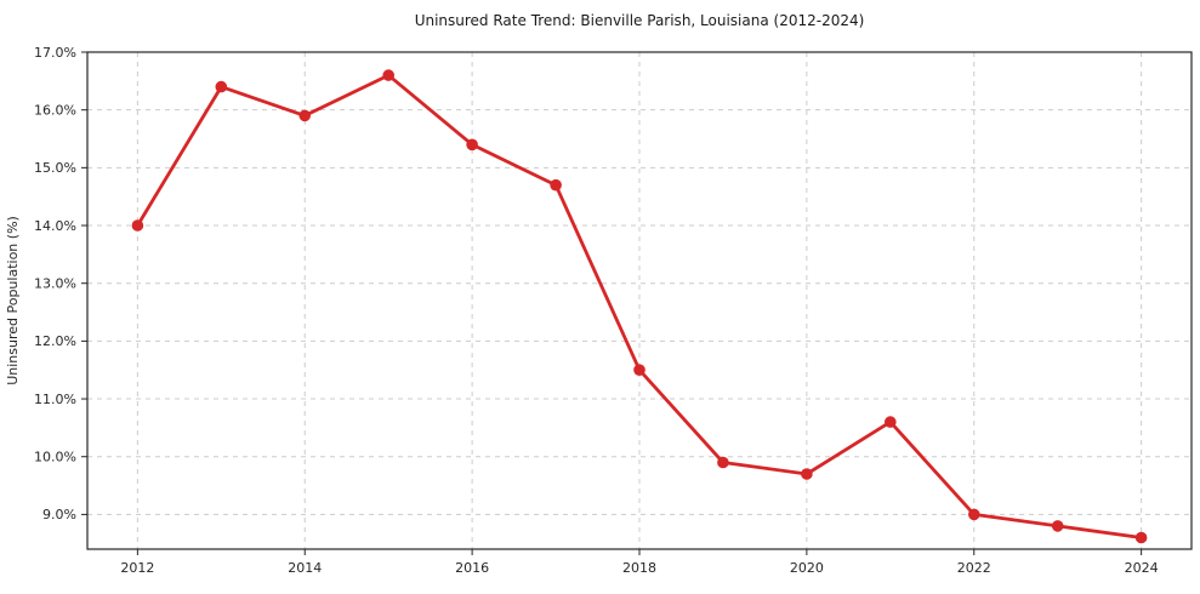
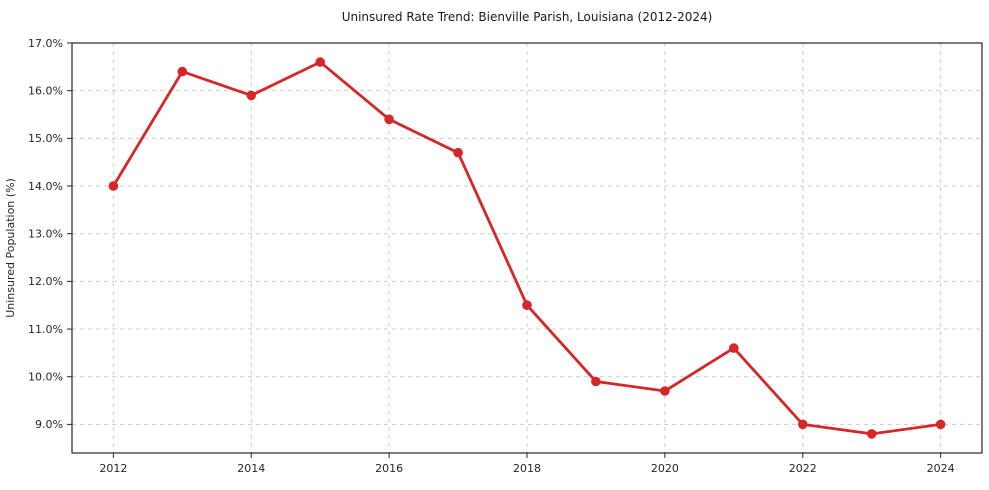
2024: 8.6% -> 9.0%
